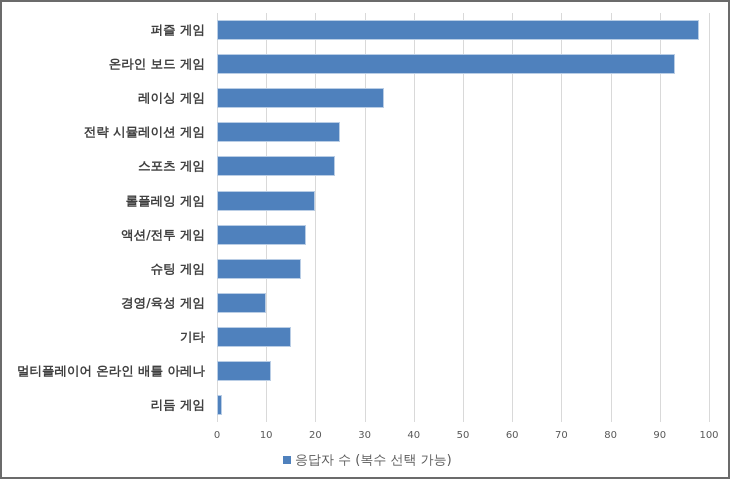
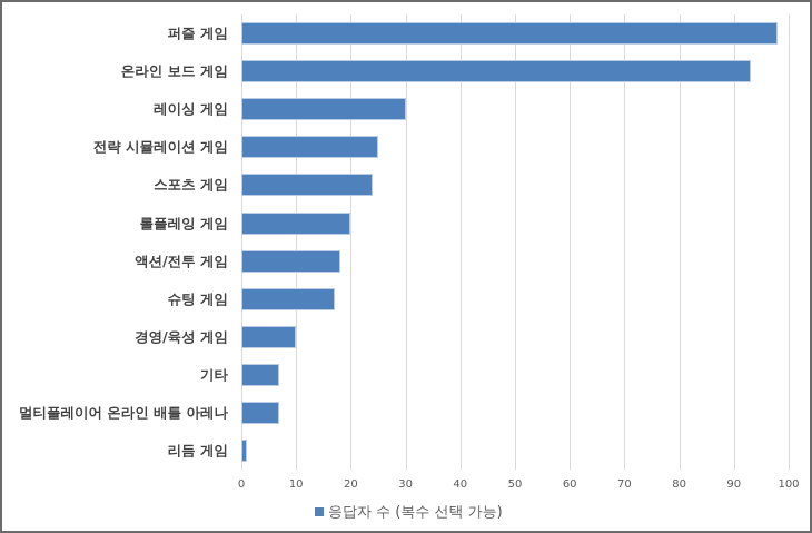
레이싱 게임: 34 -> 30
기타: 15 -> 7
멀티플레이어 온라인 배틀 아레나: 11 -> 7
